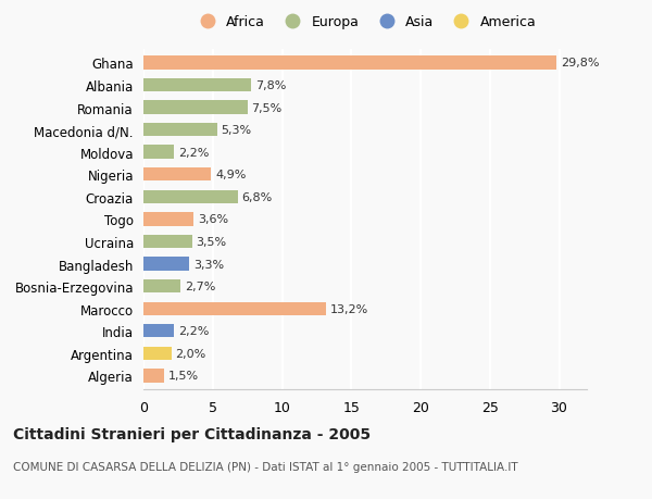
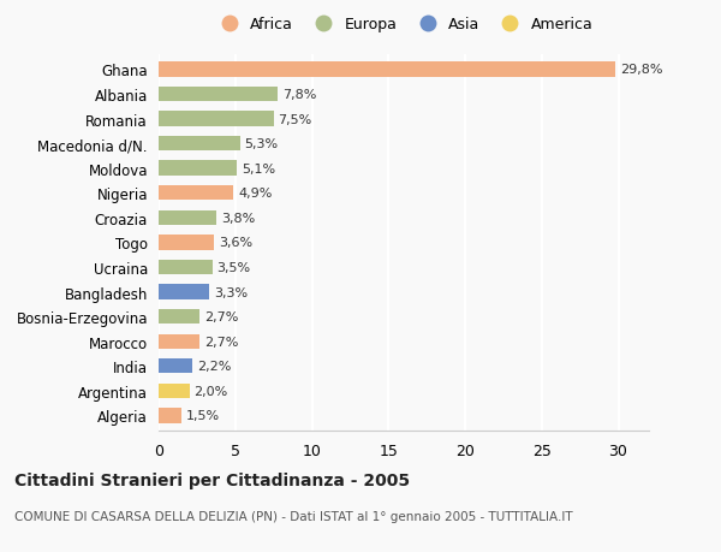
Moldova: 2,2% -> 5,1%
Croazia: 6,8% -> 3,8%
Marocco: 13,2% -> 2,7%
